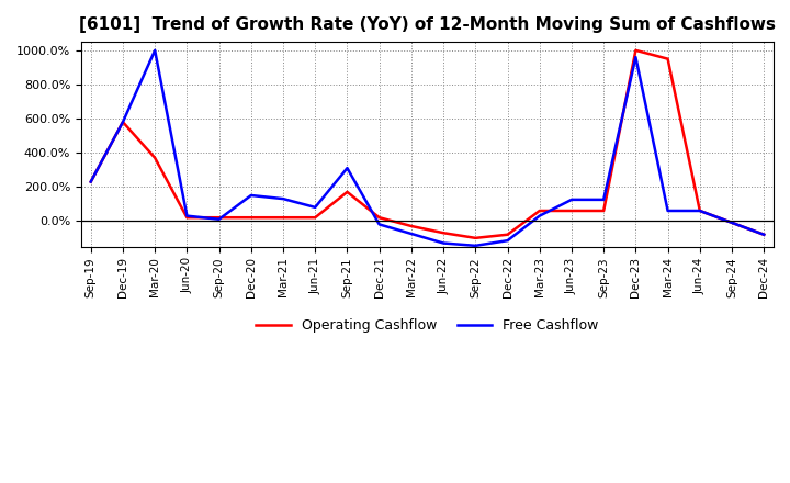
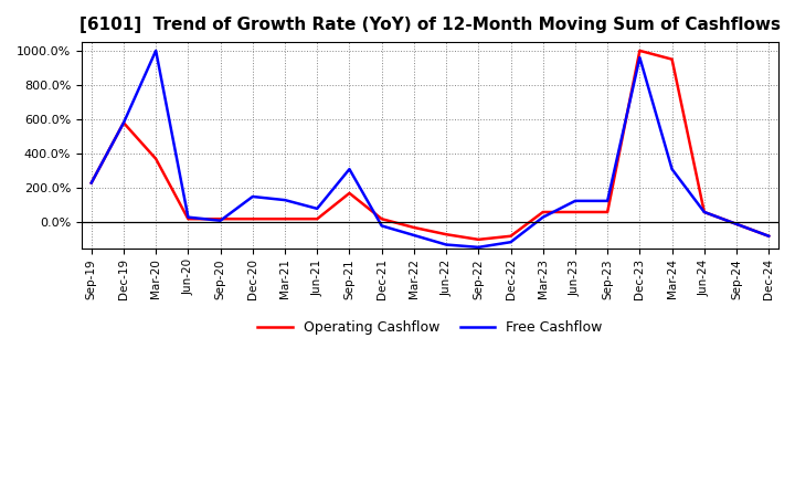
Free Cashflow/Mar-24: 60% -> 310%
